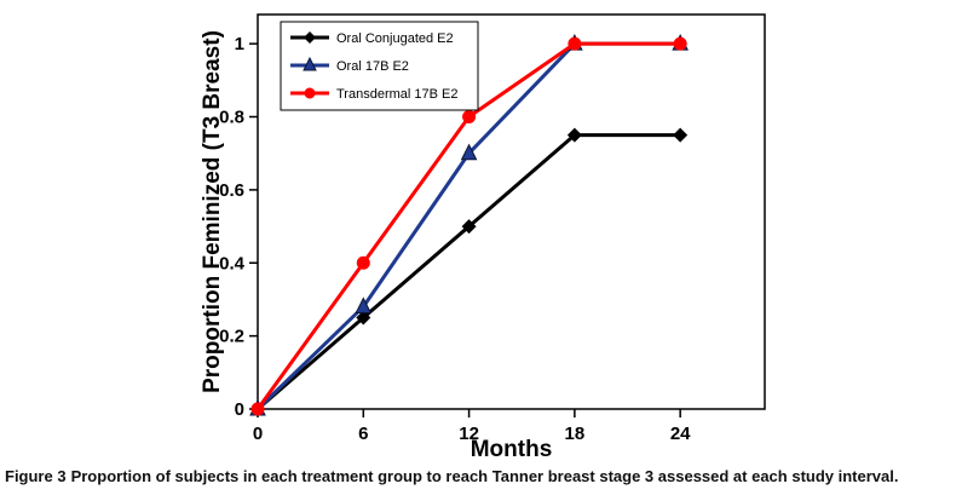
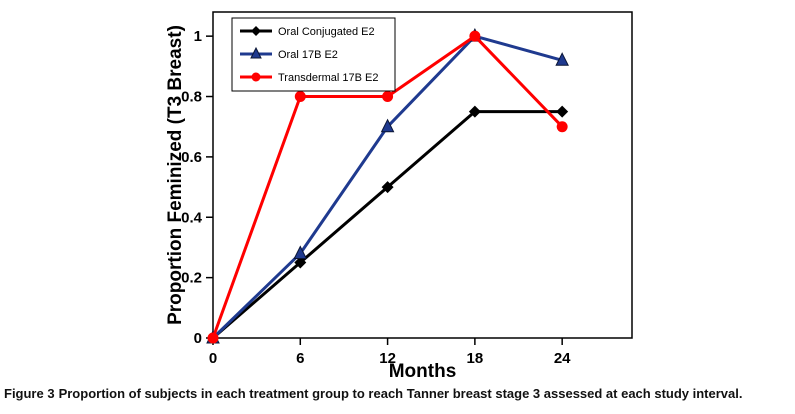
Transdermal 17B E2/6: 0.4 -> 0.8
Oral 17B E2/24: 1.00 -> 0.92
Transdermal 17B E2/24: 1.0 -> 0.7
